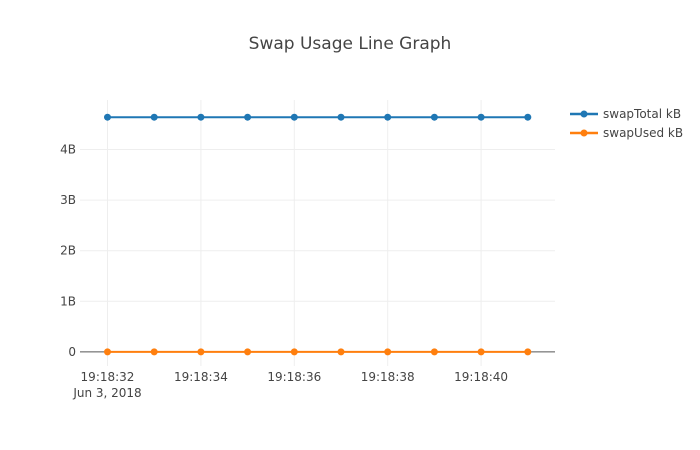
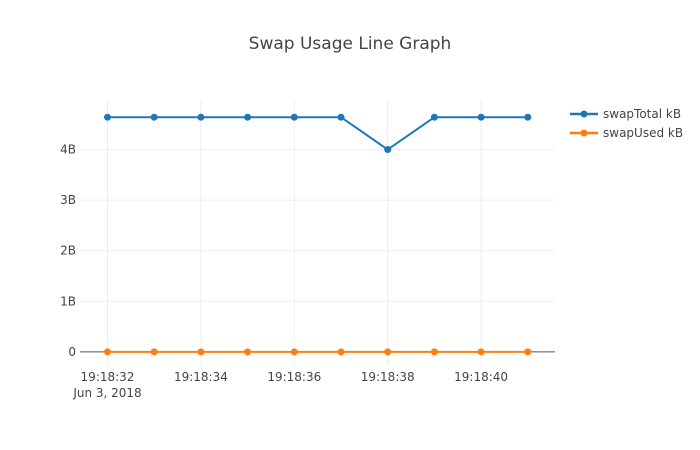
swapTotal kB/19:18:38: 4.6B -> 4.0B
